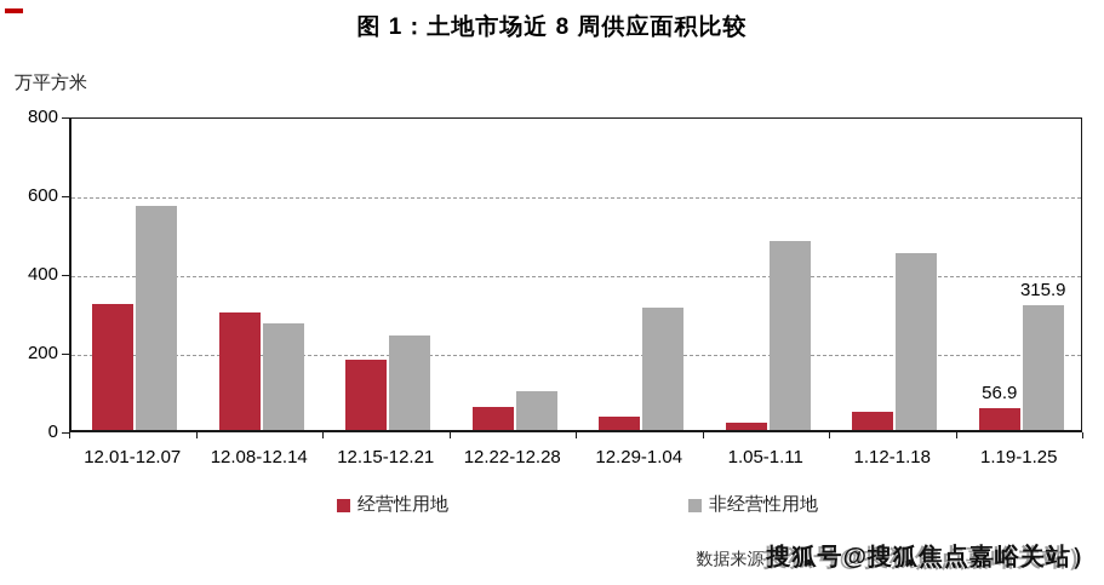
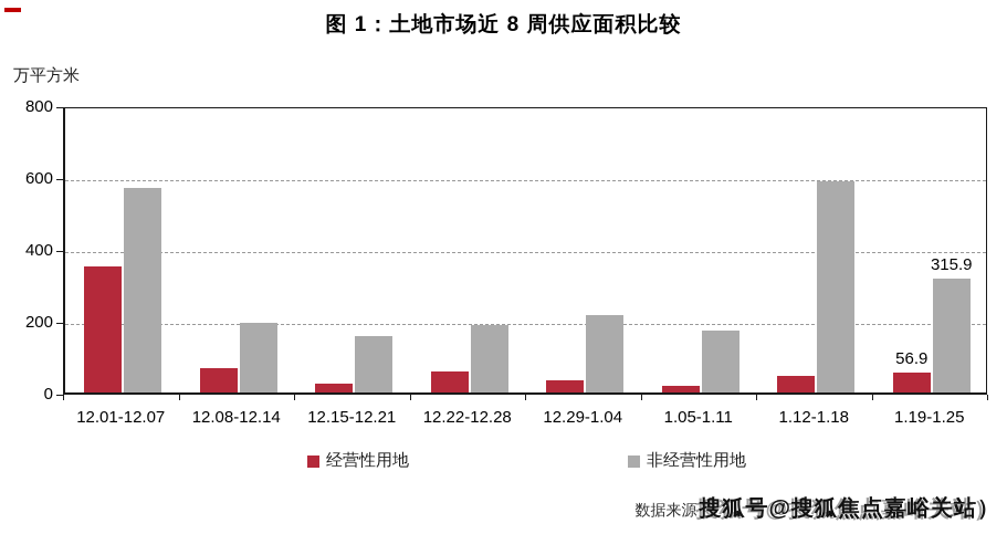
经营性用地/12.01-12.07: 320 -> 350
经营性用地/12.08-12.14: 300 -> 70
非经营性用地/12.08-12.14: 270 -> 190
经营性用地/12.15-12.21: 180 -> 20
非经营性用地/12.15-12.21: 240 -> 160
非经营性用地/12.22-12.28: 100 -> 190
非经营性用地/12.29-1.04: 310 -> 210
非经营性用地/1.05-1.11: 480 -> 170
非经营性用地/1.12-1.18: 450 -> 590
